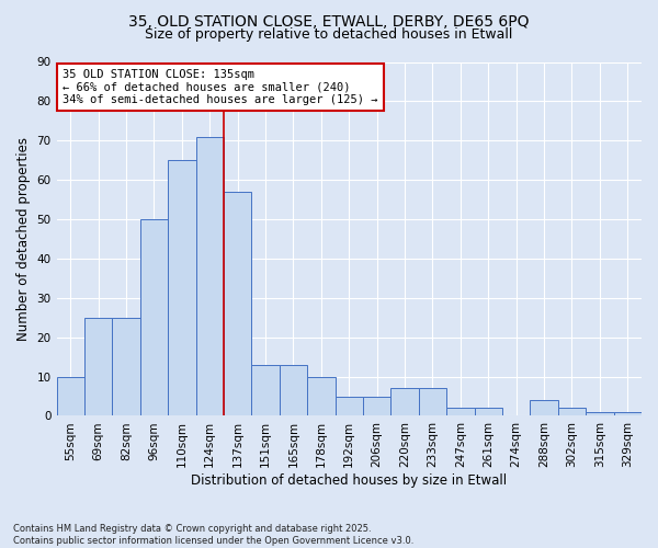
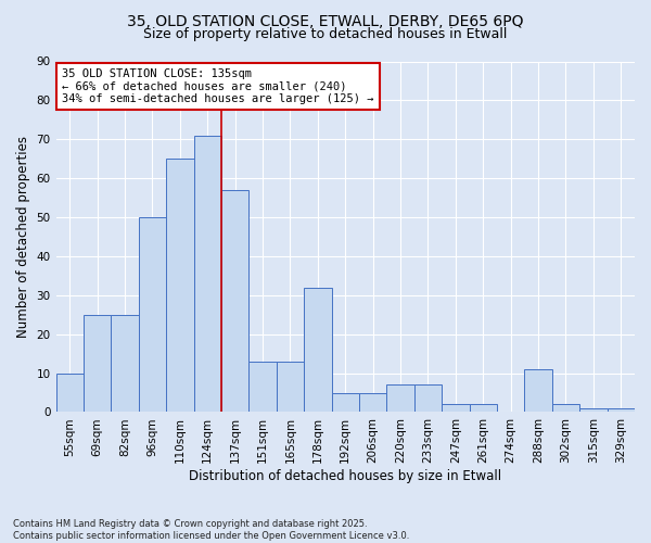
178sqm: 10 -> 32
288sqm: 4 -> 11
